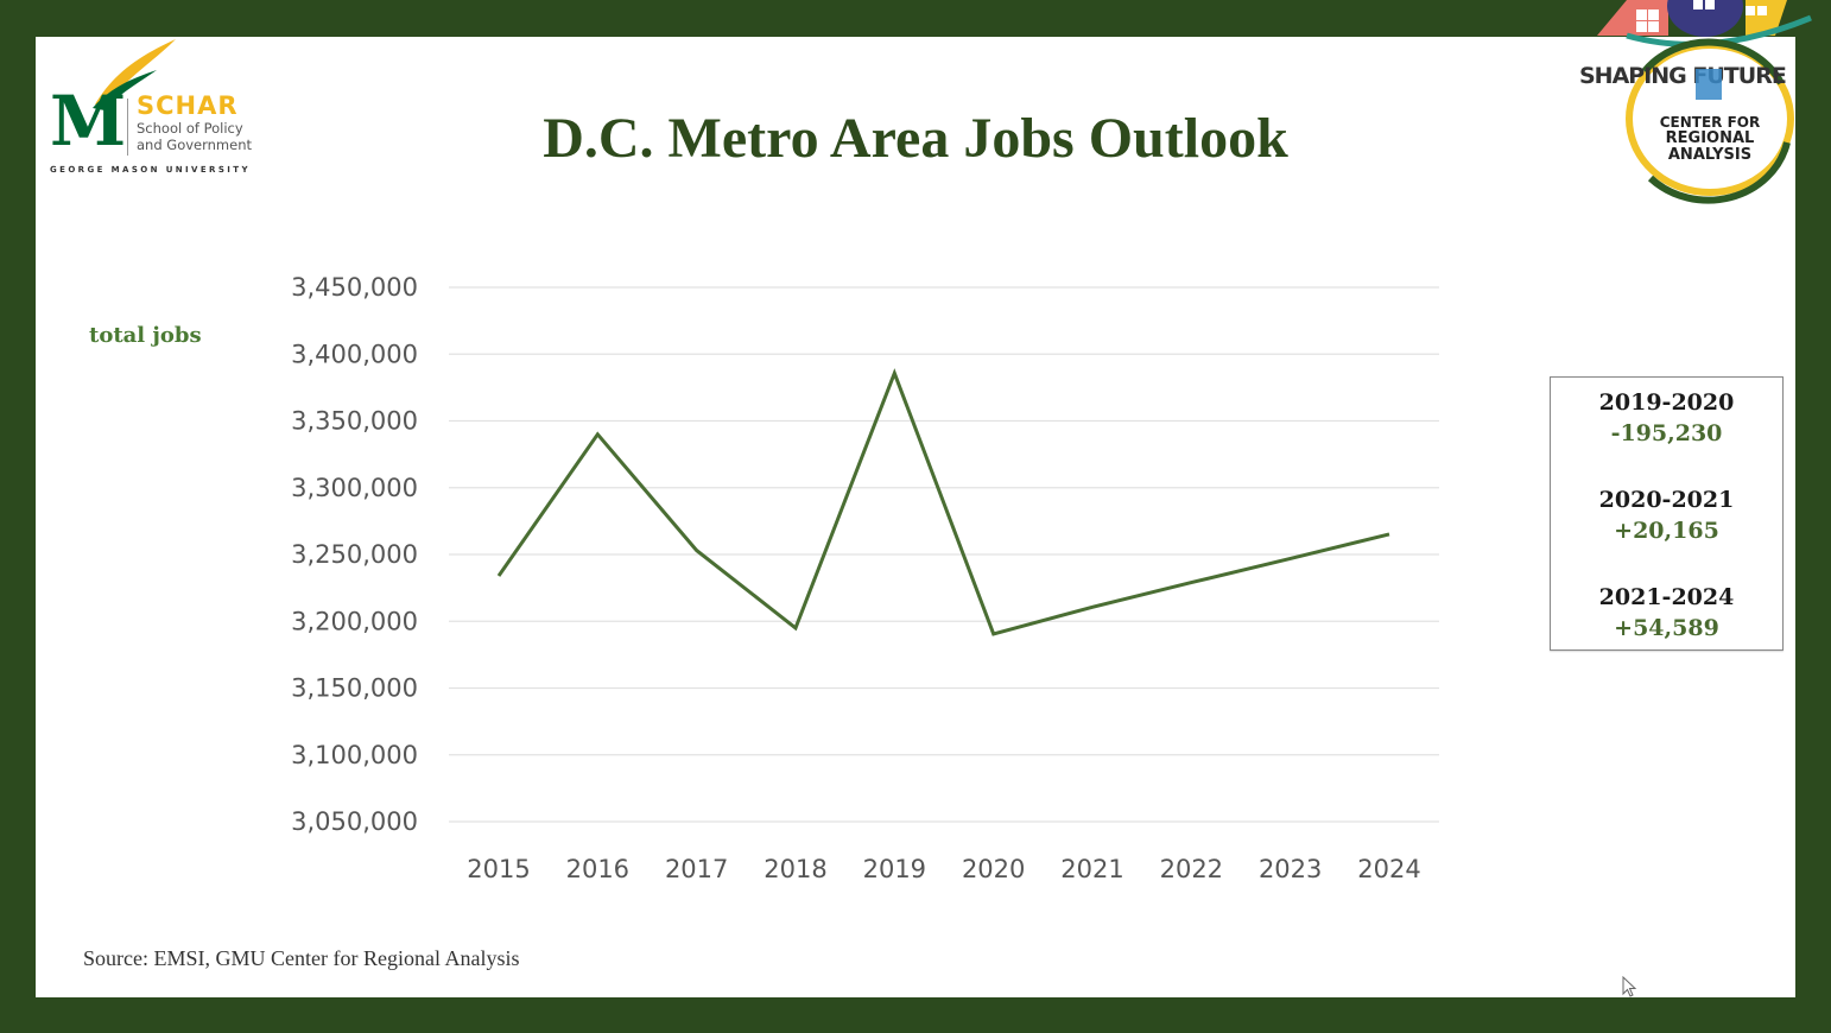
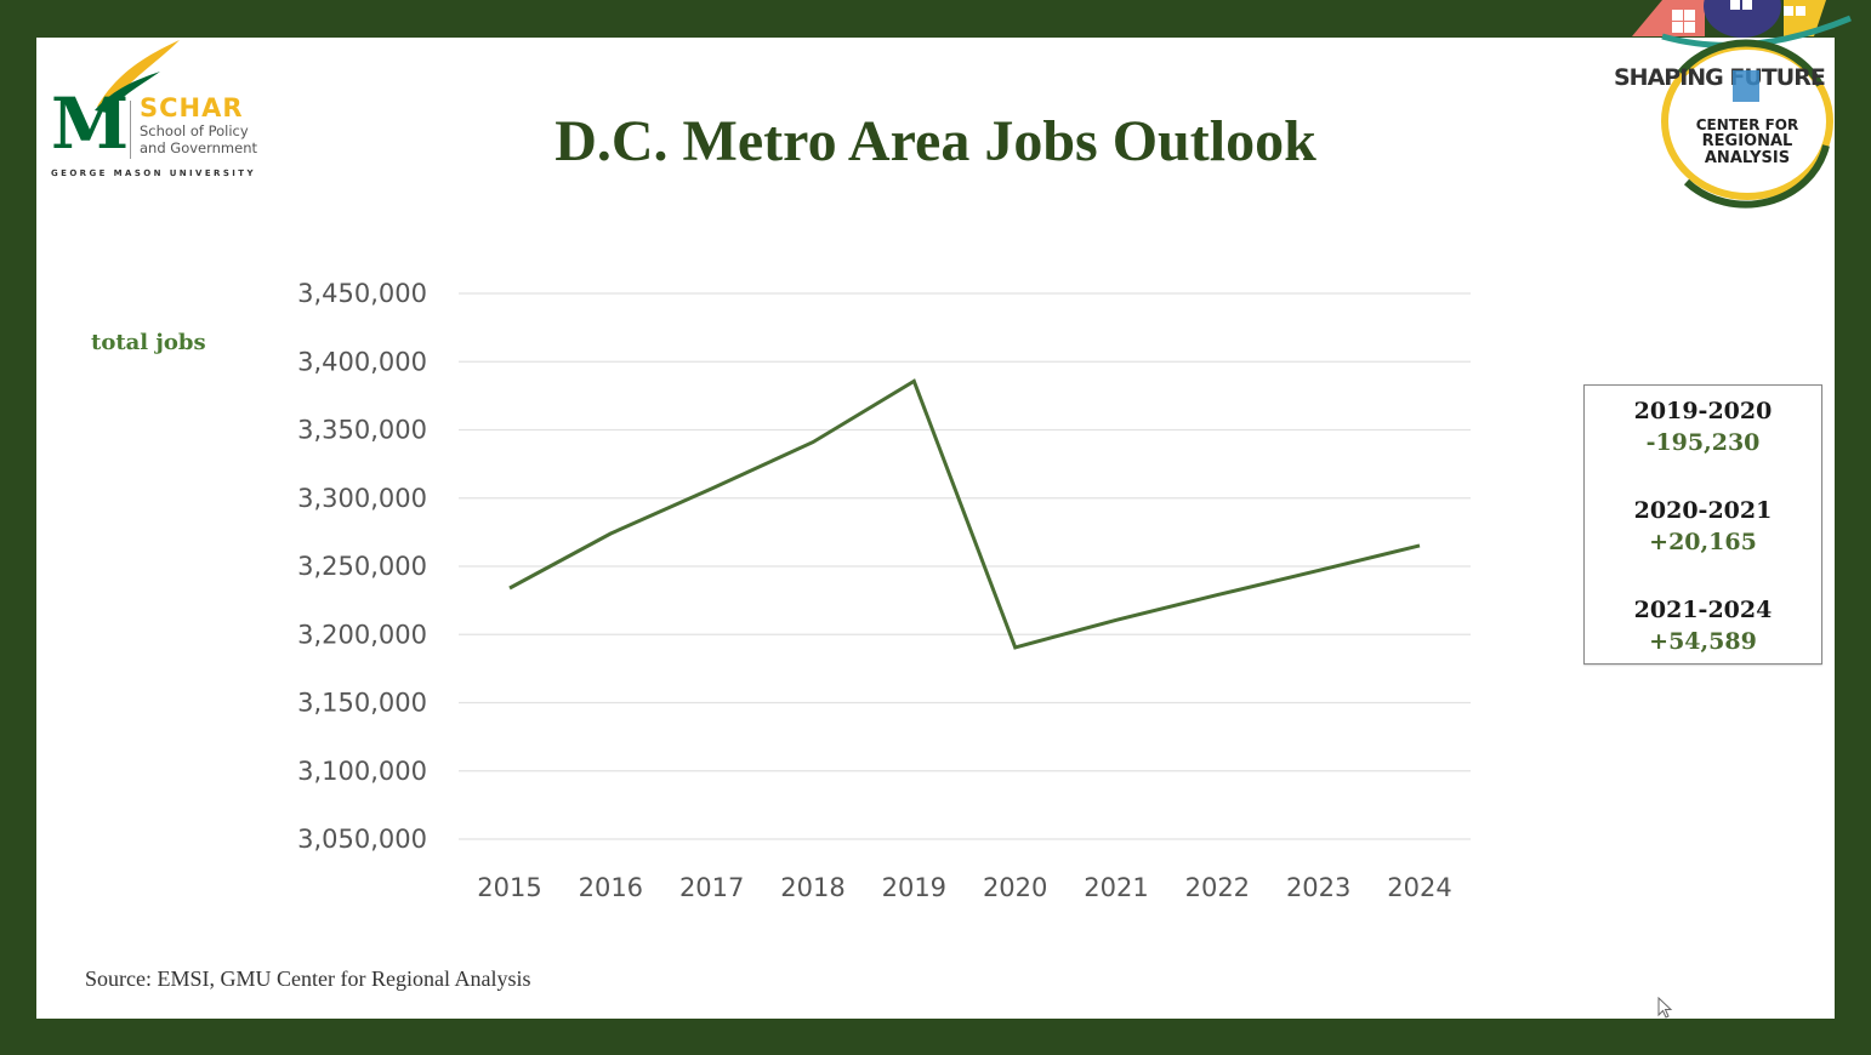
2016: 3340000 -> 3274000
2017: 3253000 -> 3307000
2018: 3195000 -> 3341000
